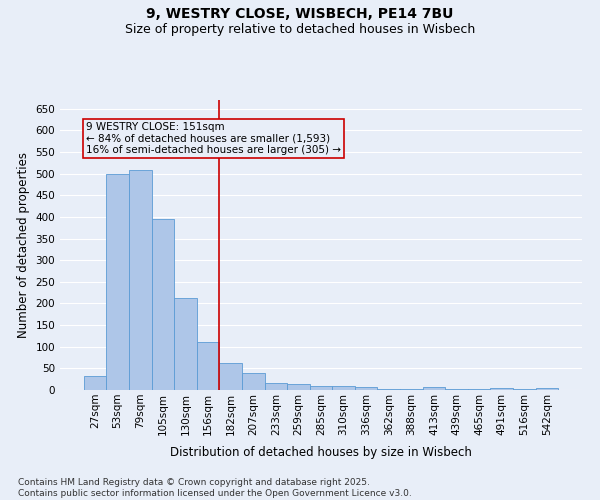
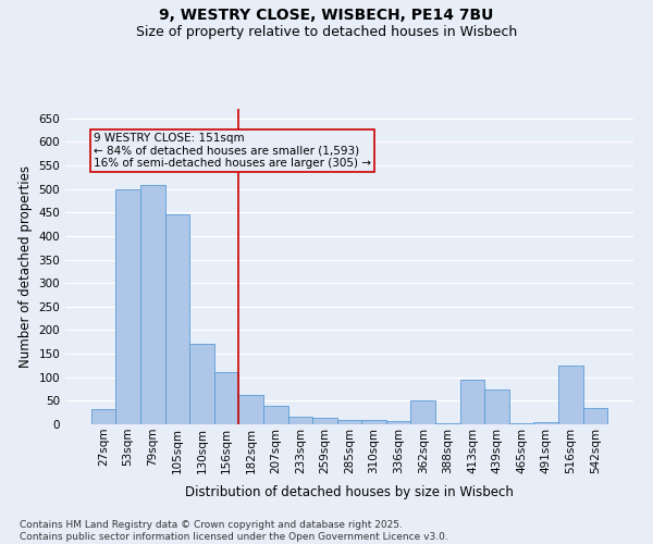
105sqm: 395 -> 445
130sqm: 213 -> 170
362sqm: 2 -> 50
413sqm: 7 -> 95
439sqm: 2 -> 75
516sqm: 2 -> 125
542sqm: 5 -> 35
